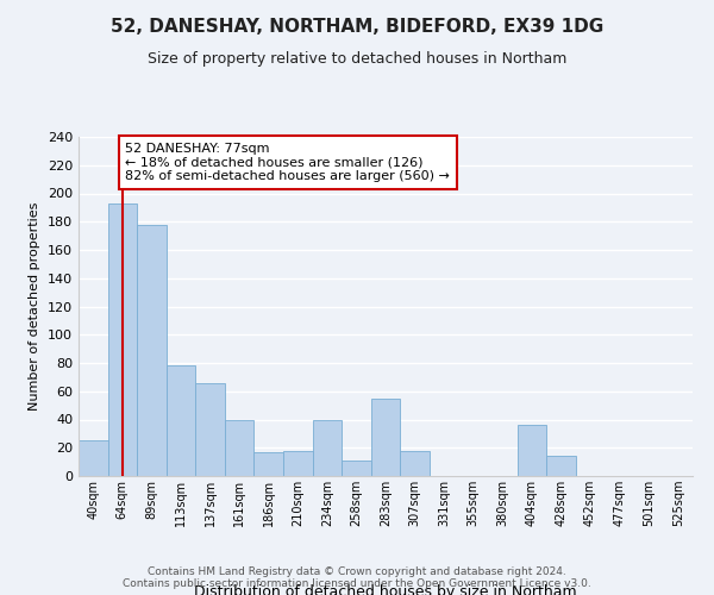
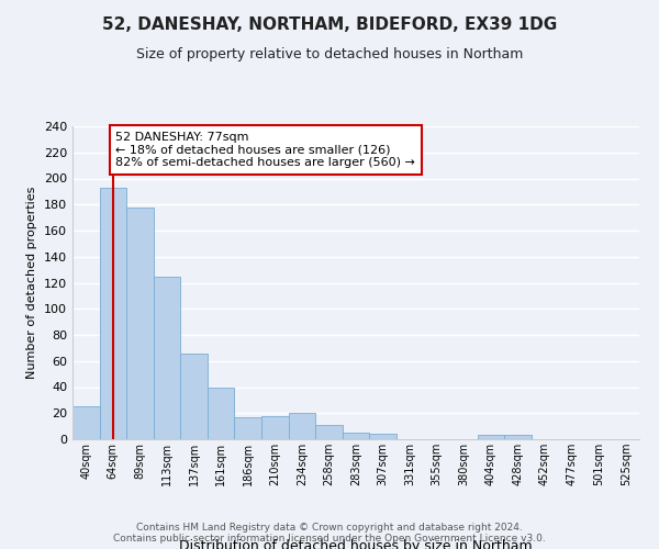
113sqm: 78 -> 125
234sqm: 40 -> 20
283sqm: 55 -> 5
307sqm: 18 -> 4
404sqm: 36 -> 3
428sqm: 14 -> 3
